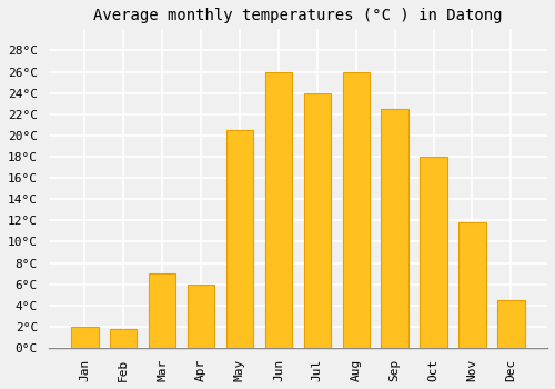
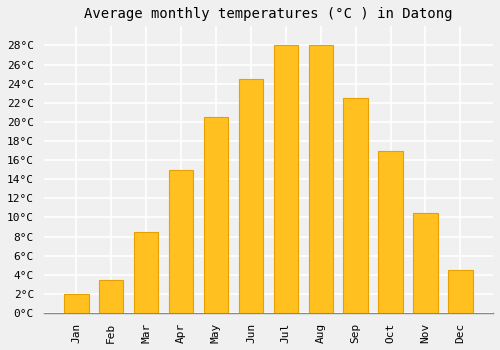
Feb: 1.8°C -> 3.5°C
Mar: 7.0°C -> 8.5°C
Apr: 6.0°C -> 15.0°C
Jun: 26.0°C -> 24.5°C
Jul: 24.0°C -> 28.0°C
Aug: 26.0°C -> 28.0°C
Oct: 18.0°C -> 17.0°C
Nov: 11.8°C -> 10.5°C
